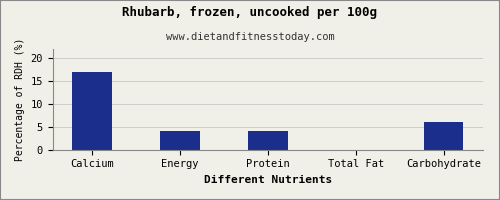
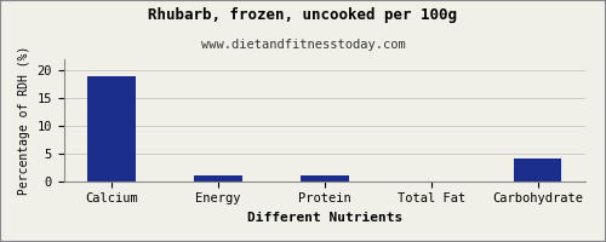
Calcium: 17 -> 19
Energy: 4 -> 1
Protein: 4 -> 1
Carbohydrate: 6 -> 4
